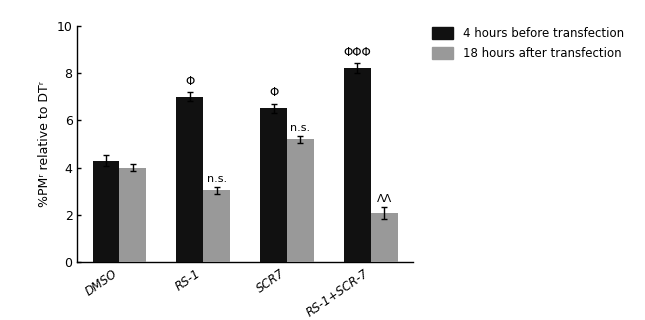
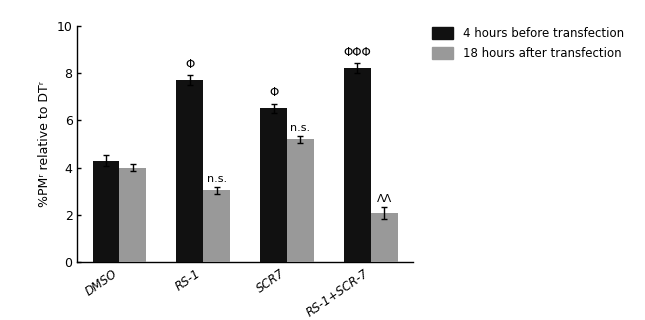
4 hours before transfection/RS-1: 7.0 -> 7.7
